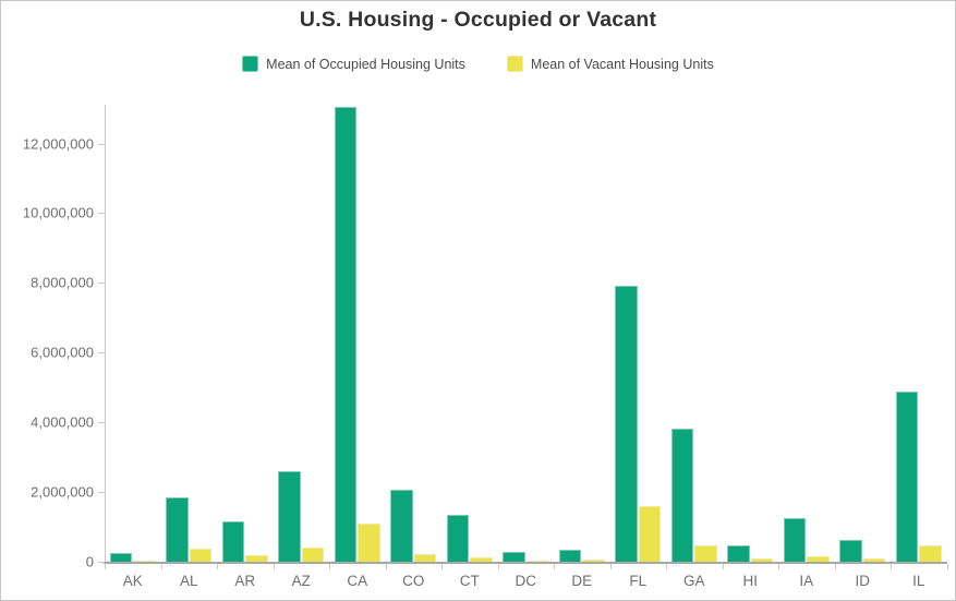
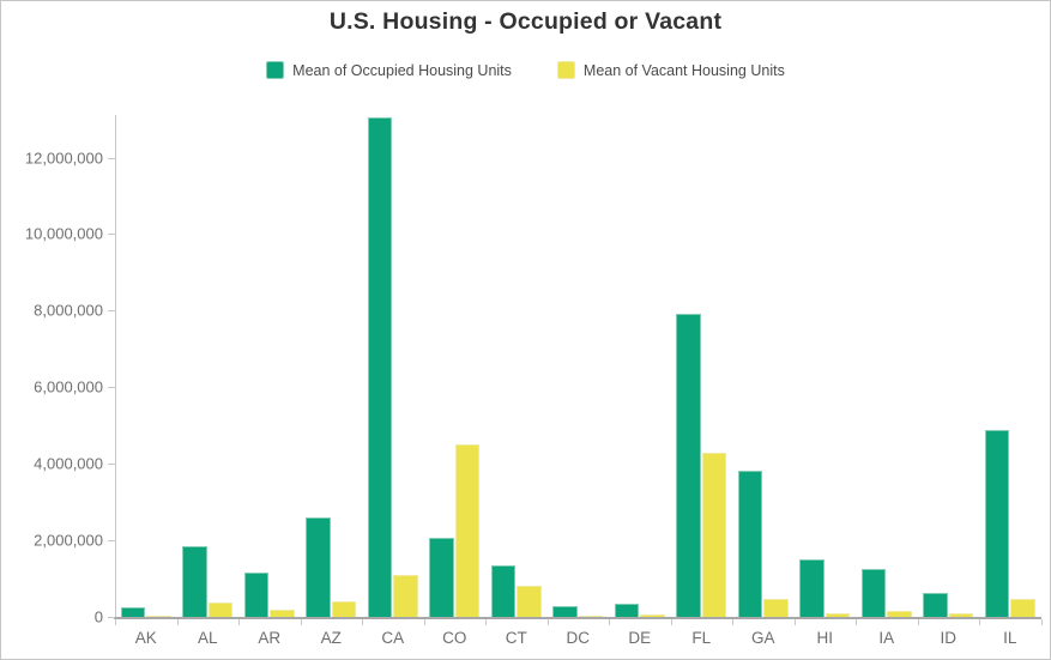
Mean of Vacant Housing Units/CO: 200000 -> 4500000
Mean of Vacant Housing Units/CT: 100000 -> 800000
Mean of Vacant Housing Units/FL: 1600000 -> 4300000
Mean of Occupied Housing Units/HI: 500000 -> 1500000
